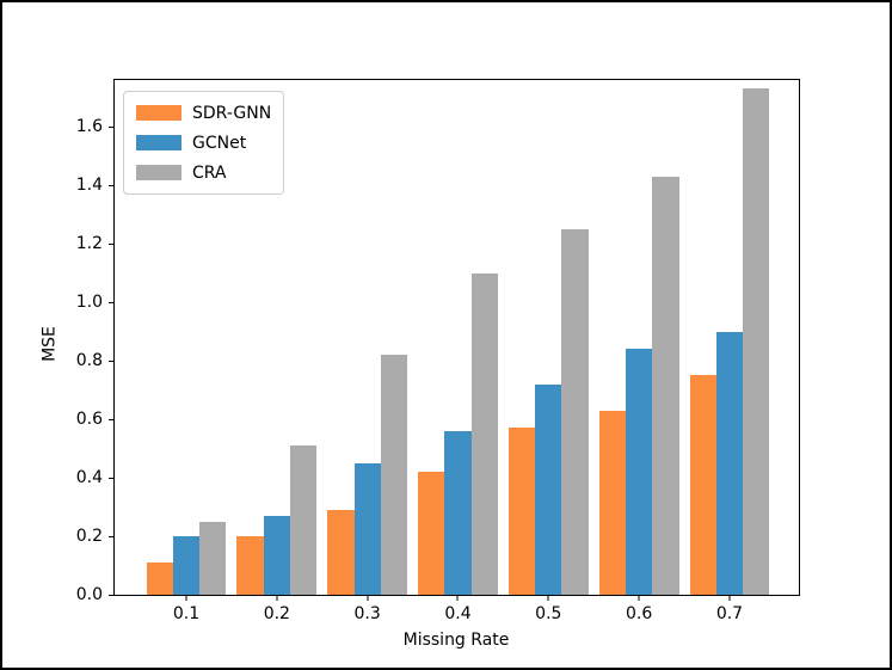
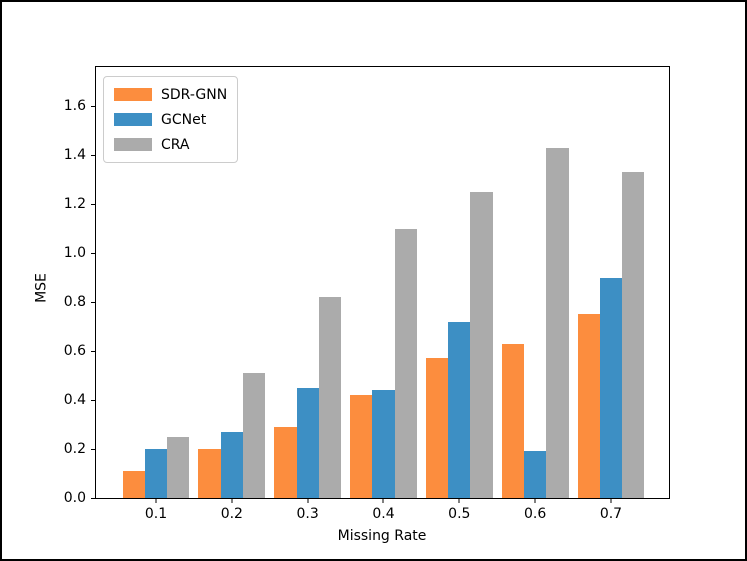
GCNet/0.4: 0.56 -> 0.44
GCNet/0.6: 0.84 -> 0.19
CRA/0.7: 1.73 -> 1.33
